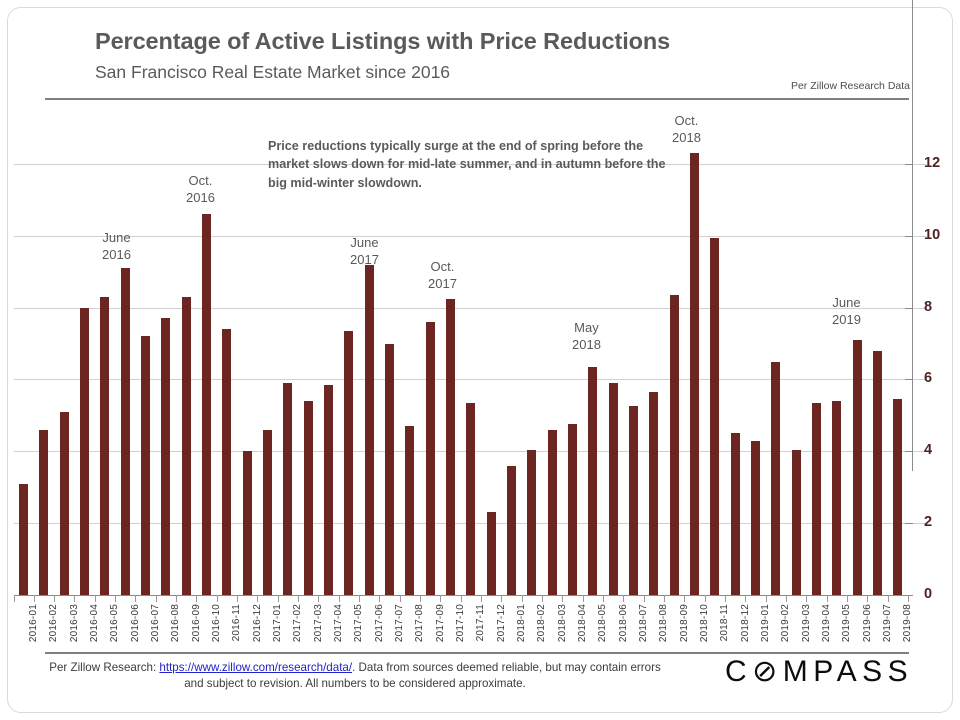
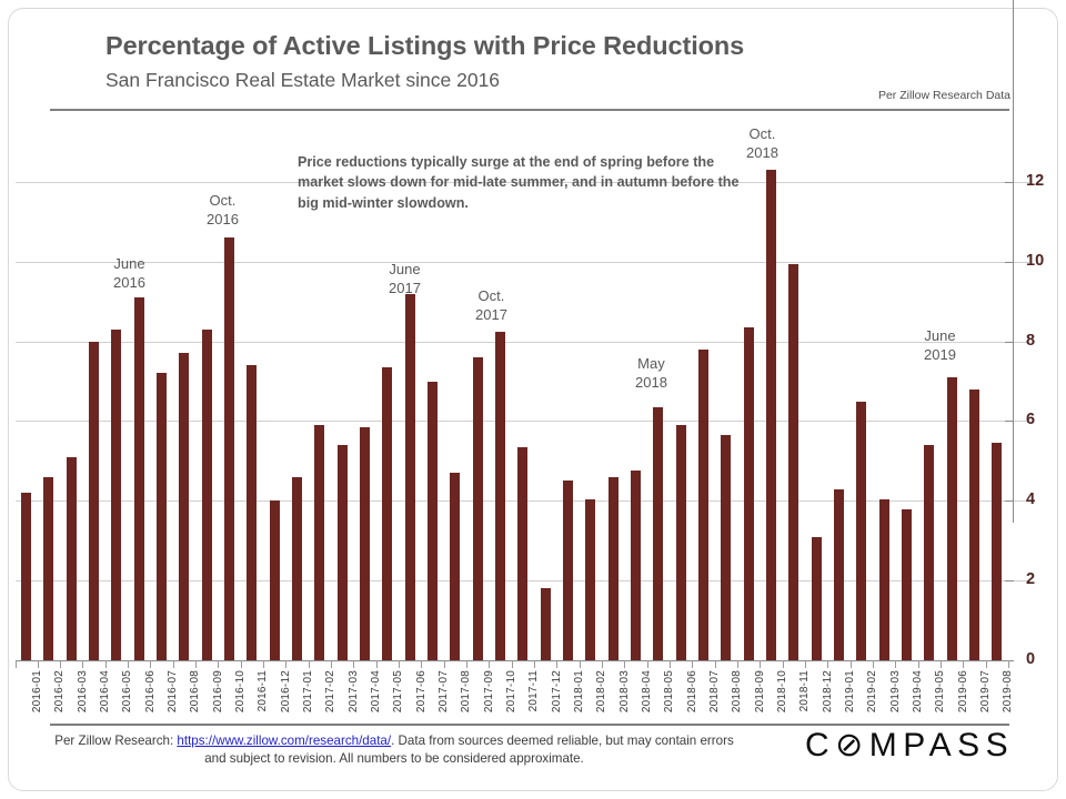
2016-01: 3.1 -> 4.2
2017-12: 2.3 -> 1.8
2018-01: 3.6 -> 4.5
2018-07: 5.2 -> 7.8
2018-12: 4.5 -> 3.1
2019-04: 5.3 -> 3.8
